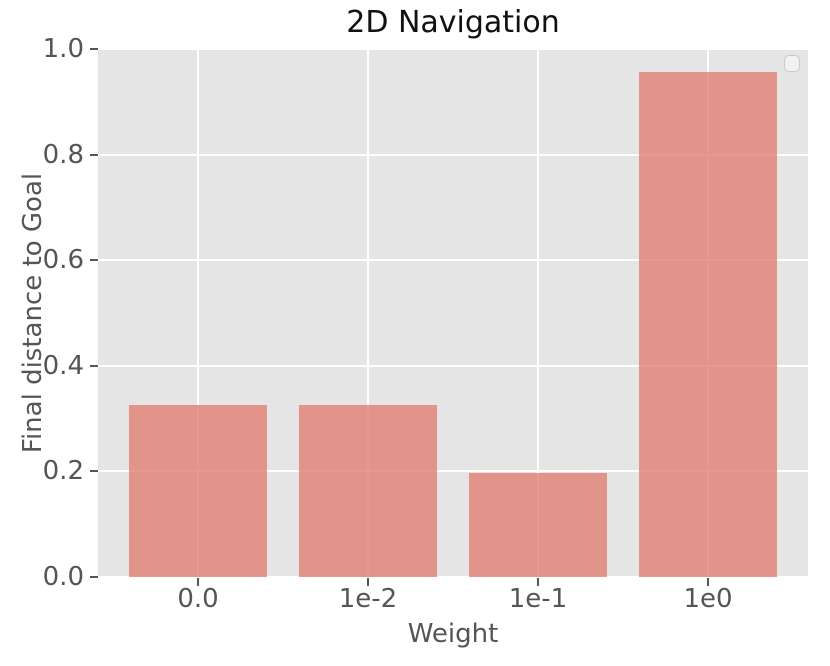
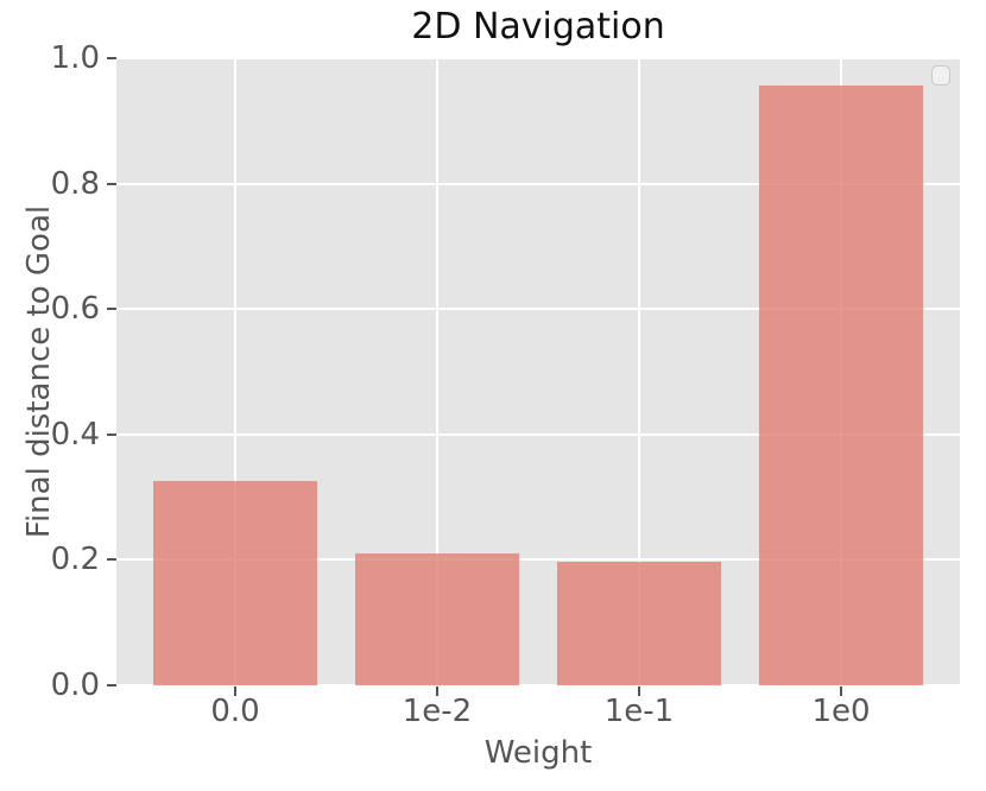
1e-2: 0.33 -> 0.21
